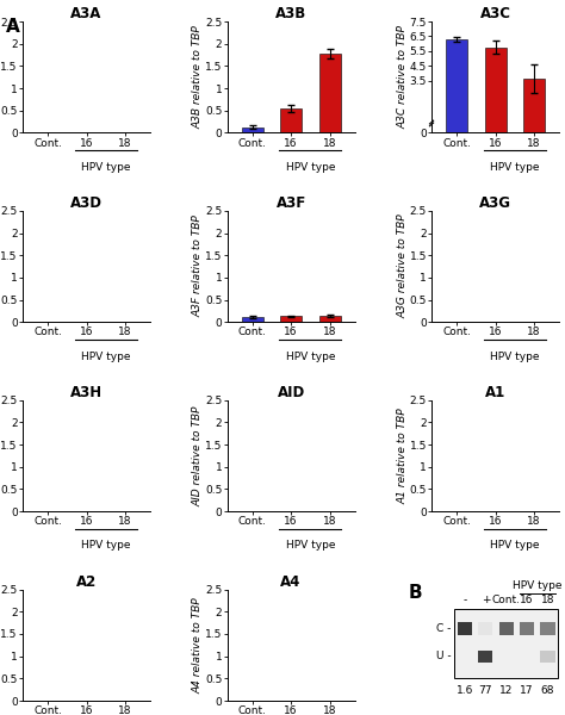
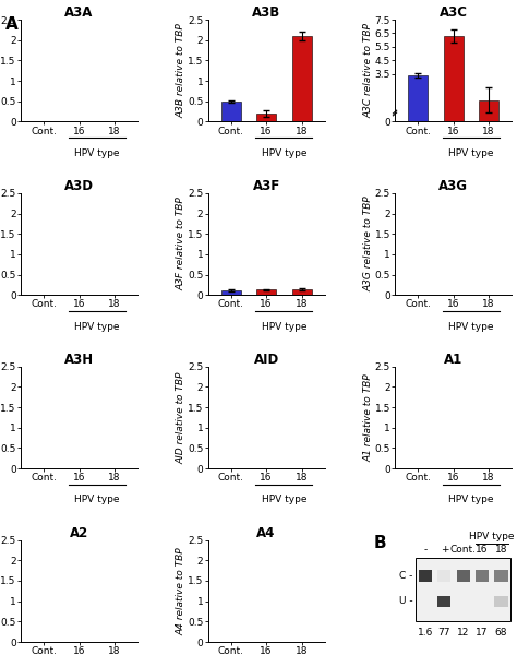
A3B/Cont.: 0.13 -> 0.50
A3B/16: 0.55 -> 0.20
A3B/18: 1.78 -> 2.10
A3C/Cont.: 6.3 -> 3.4
A3C/16: 5.8 -> 6.3
A3C/18: 3.6 -> 1.6
